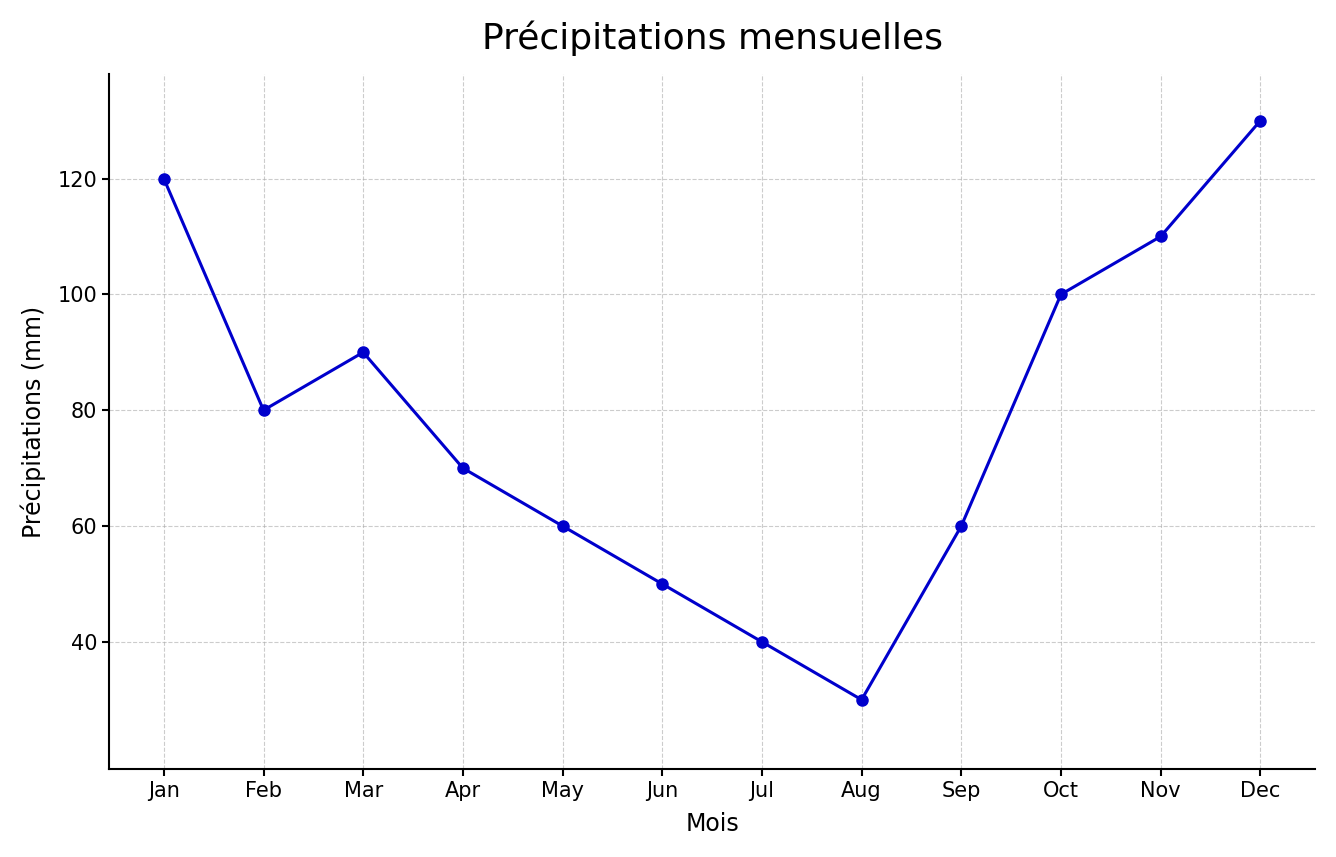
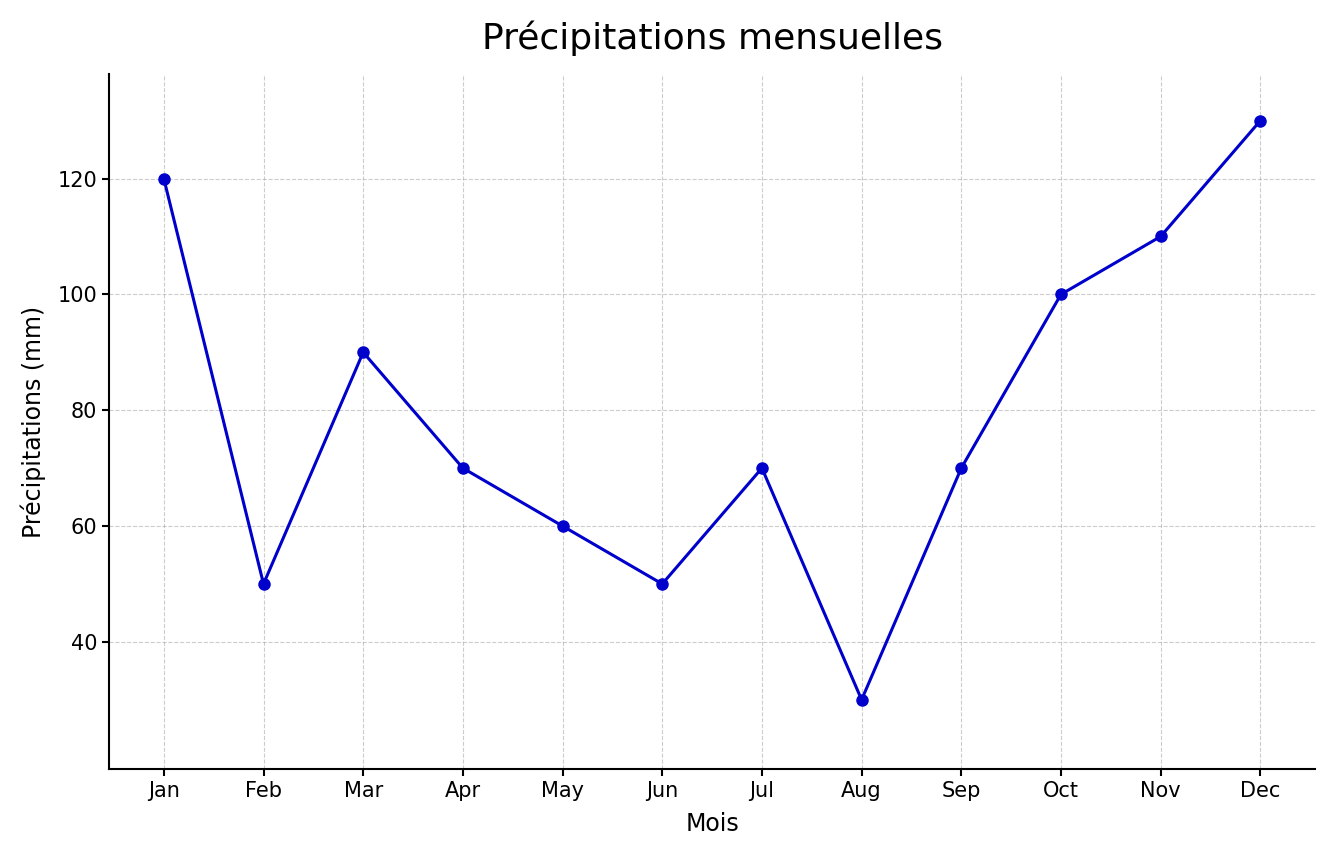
Feb: 80 -> 50
Jul: 40 -> 70
Sep: 60 -> 70
